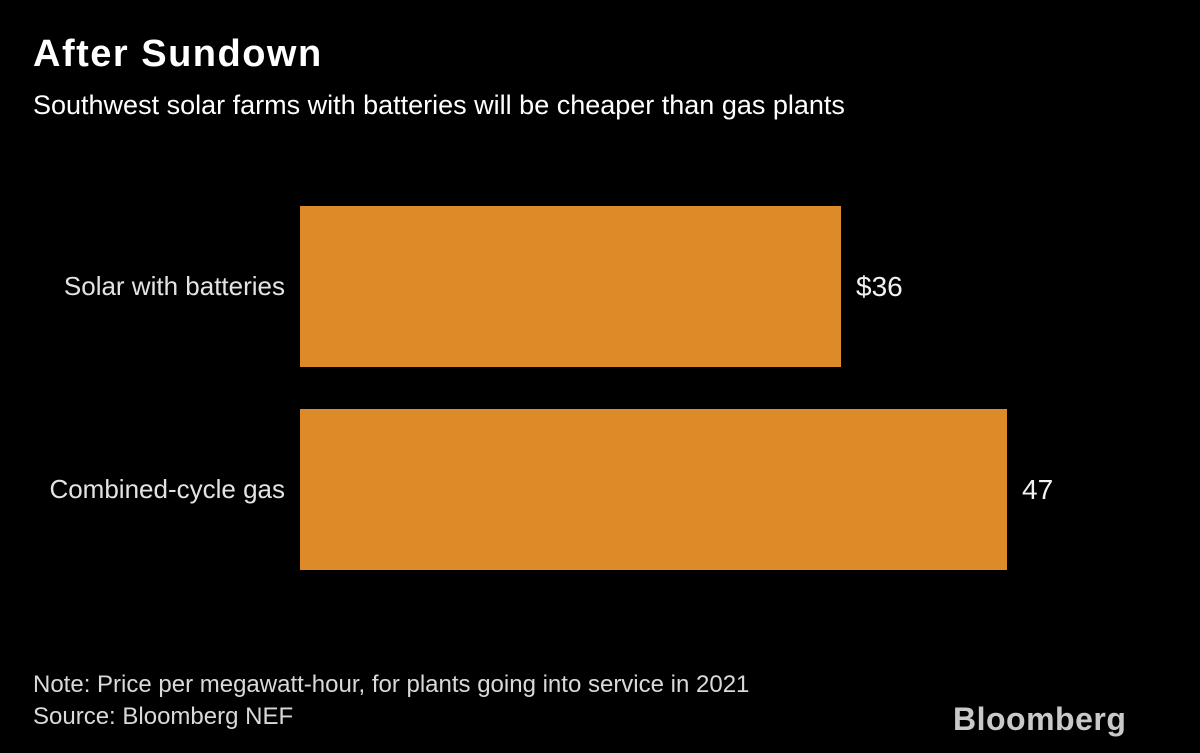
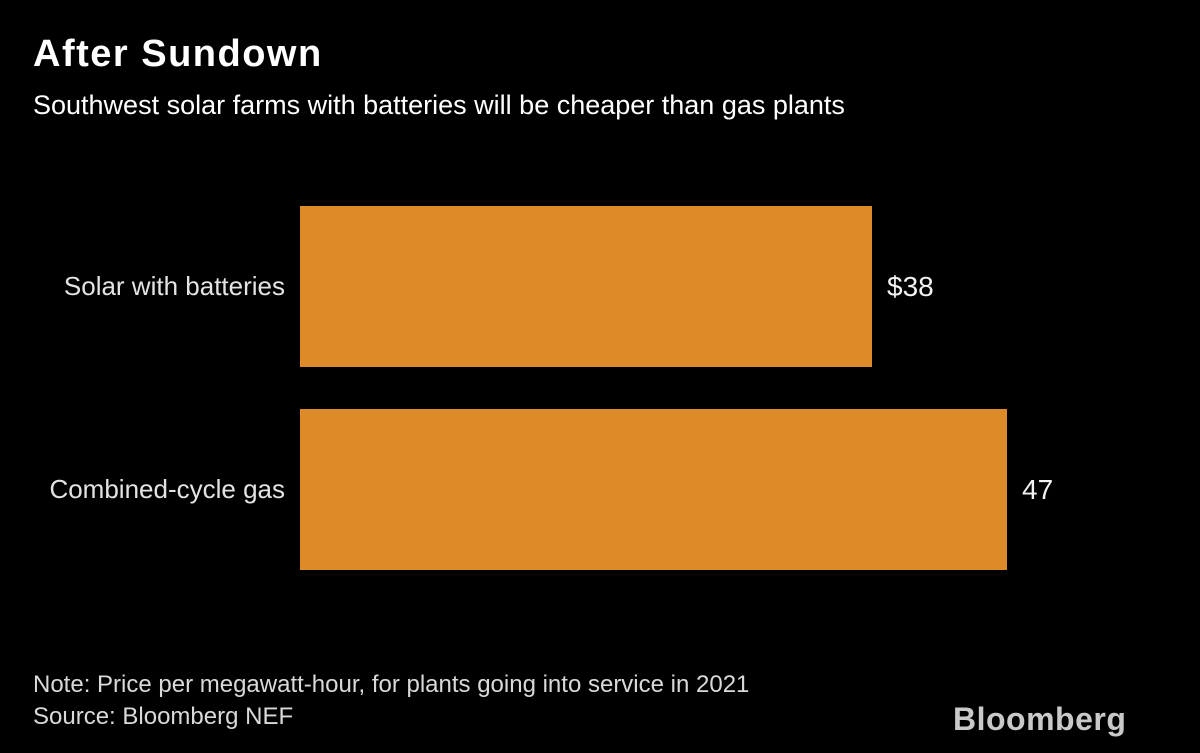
Solar with batteries: $36 -> $38
